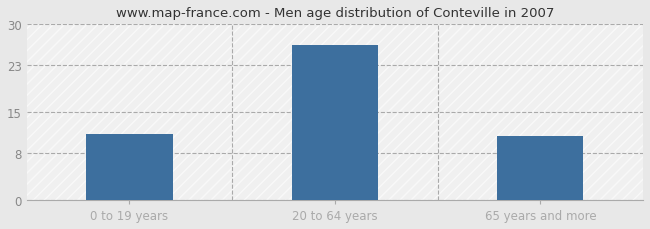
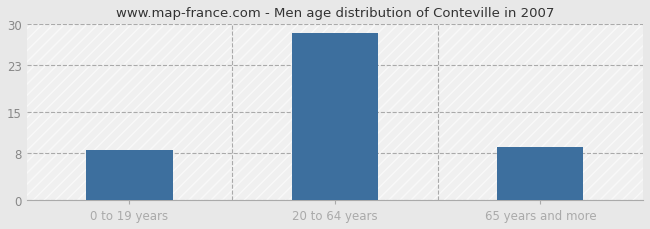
0 to 19 years: 11.2 -> 8.5
20 to 64 years: 26.4 -> 28.5
65 years and more: 11.0 -> 9.0
